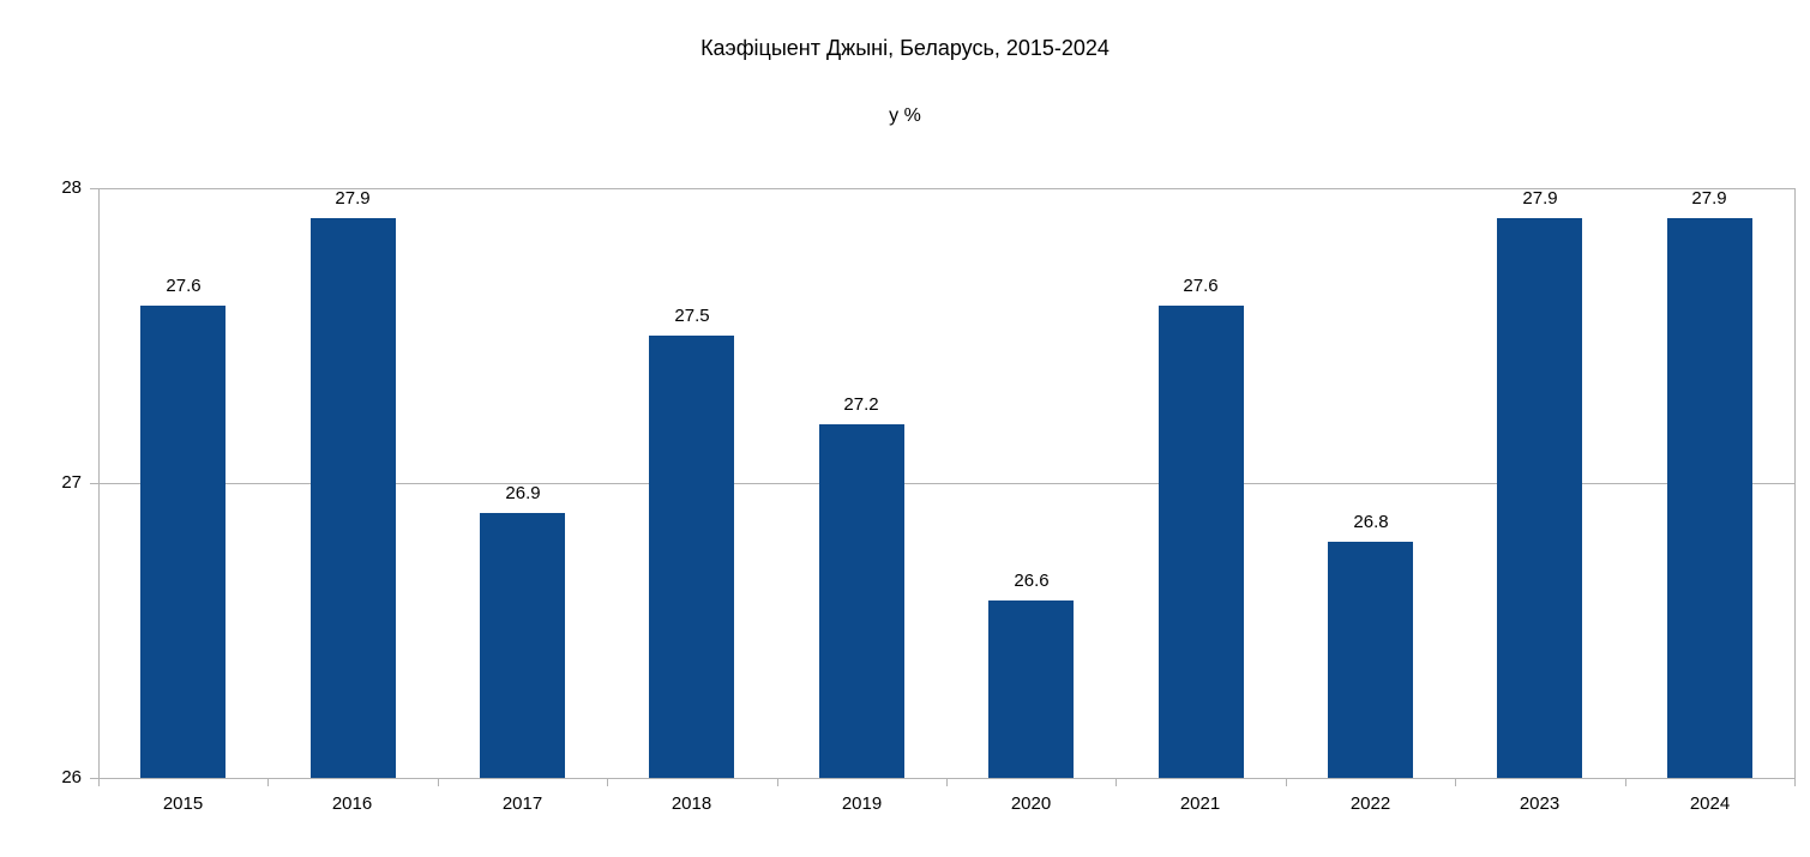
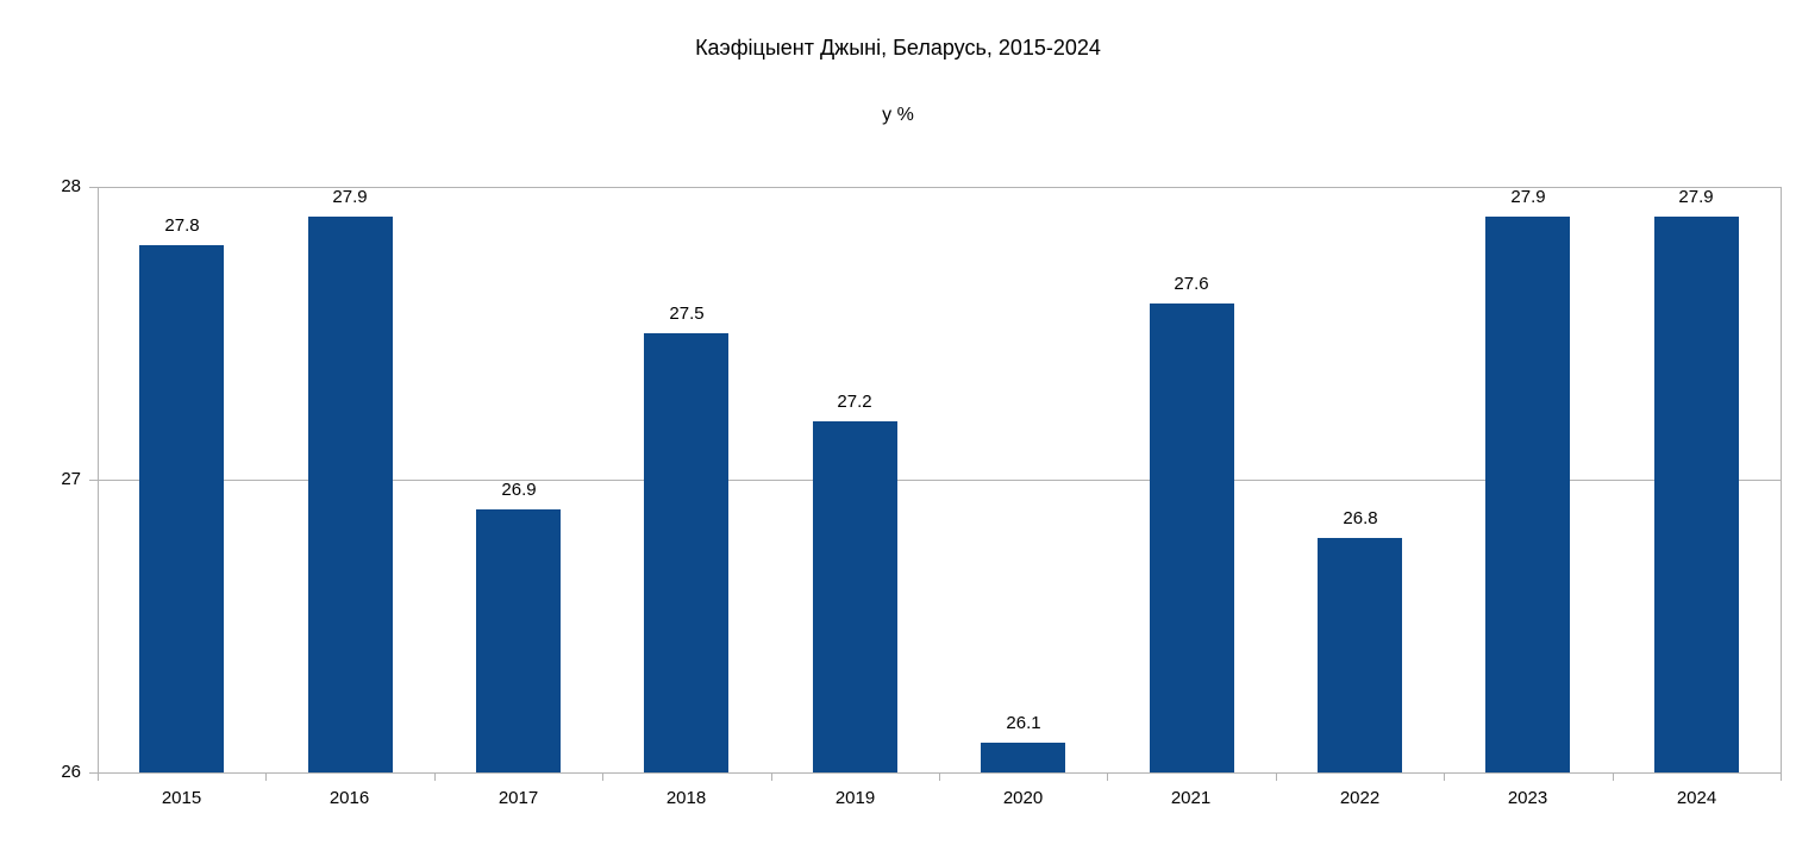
2015: 27.6 -> 27.8
2020: 26.6 -> 26.1
